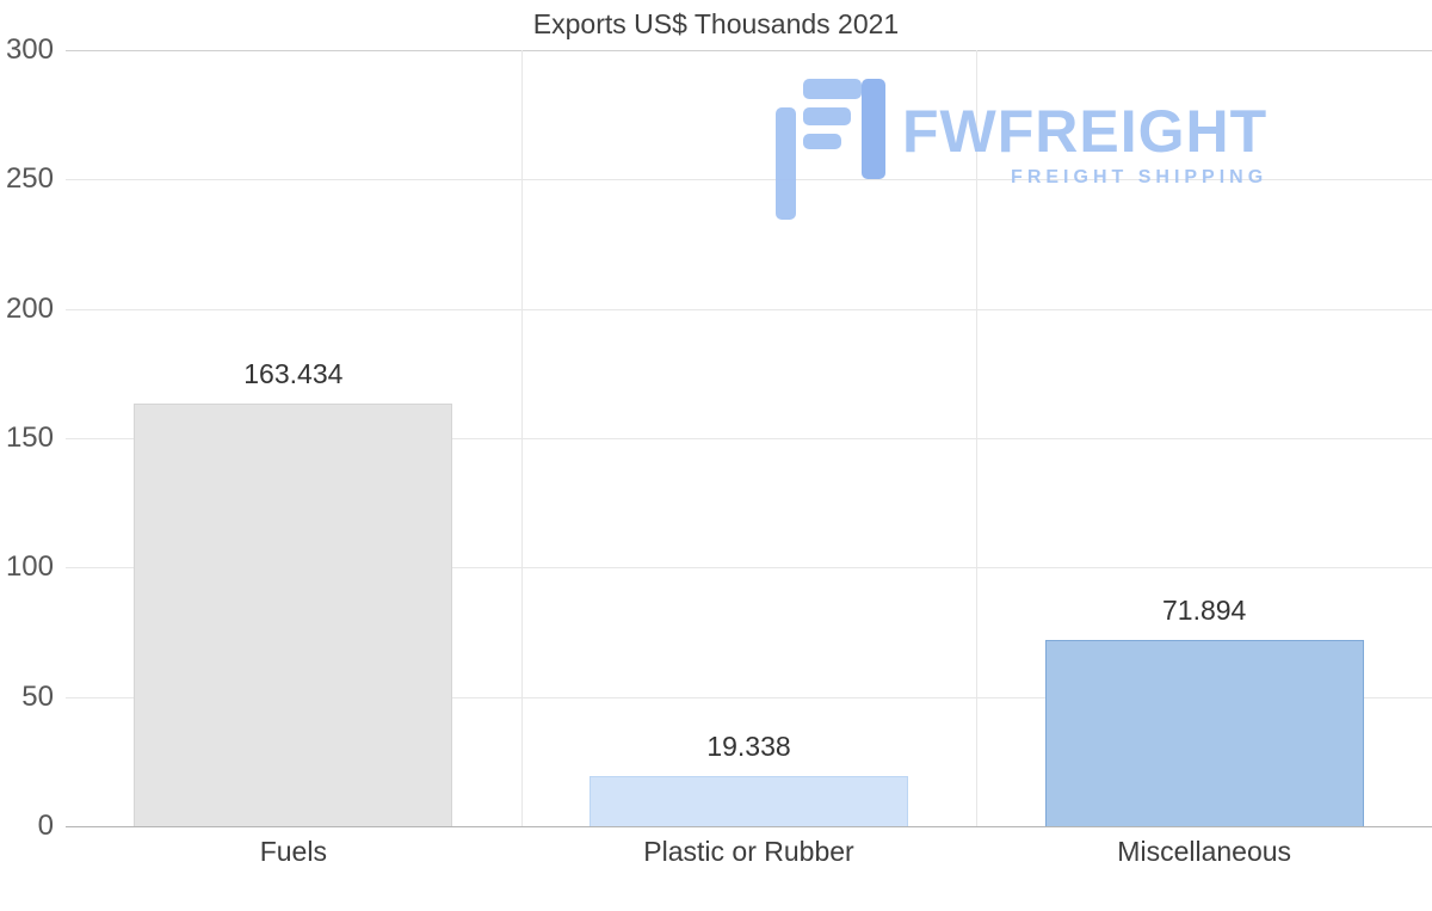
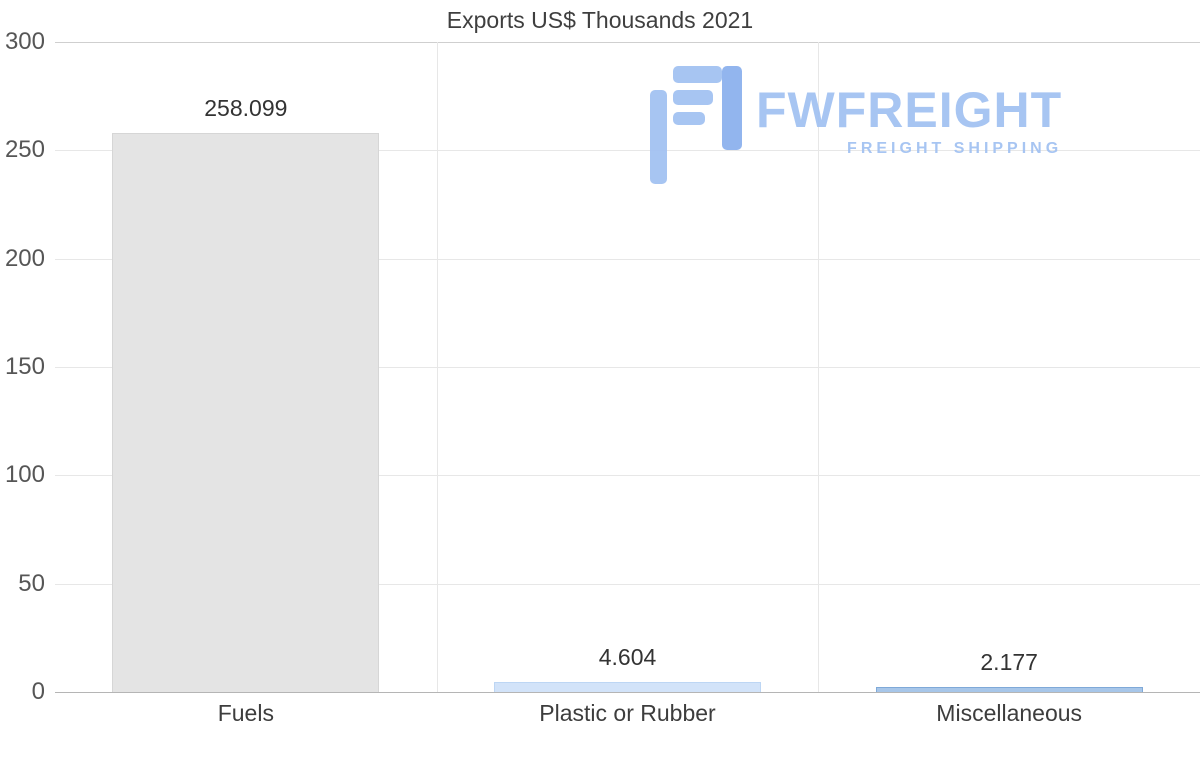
Fuels: 163.434 -> 258.099
Plastic or Rubber: 19.338 -> 4.604
Miscellaneous: 71.894 -> 2.177
